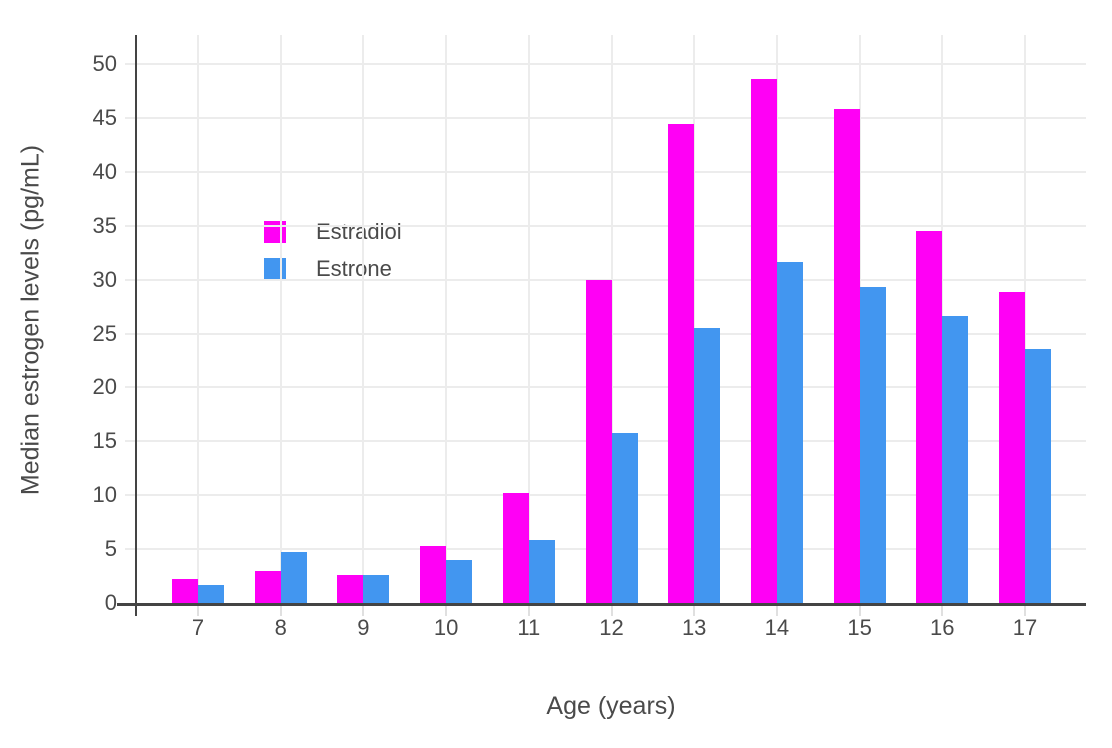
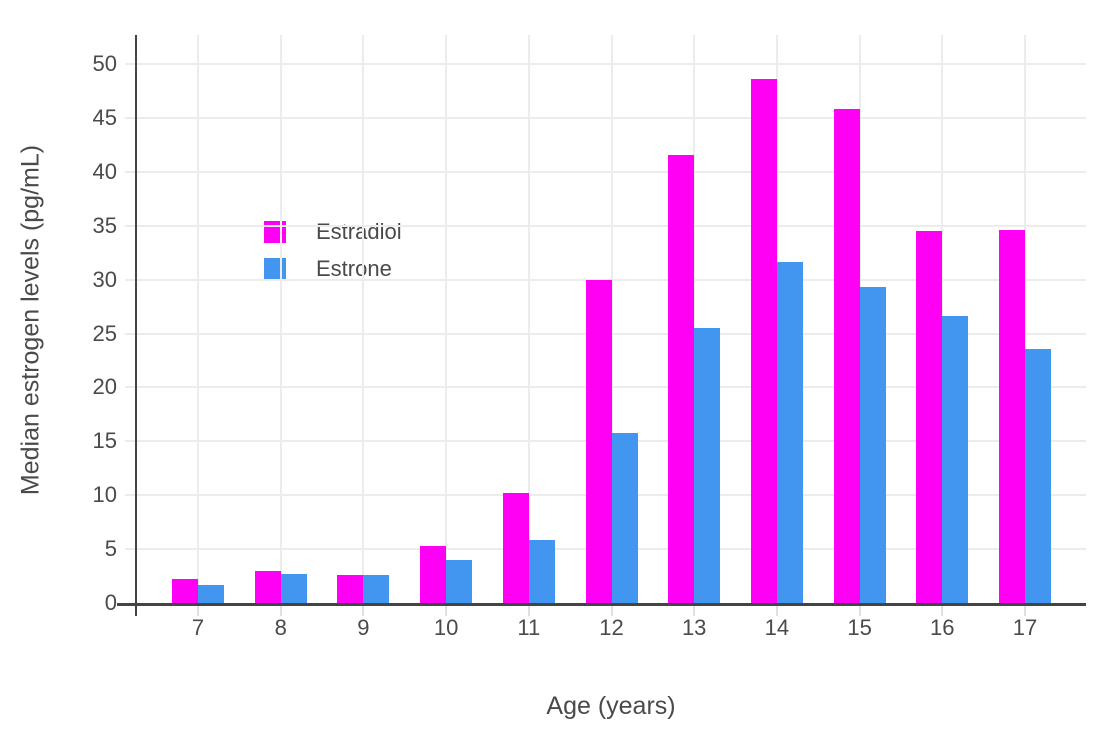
Estrone/8: 4.7 -> 2.7
Estradiol/13: 44.4 -> 41.6
Estradiol/17: 28.9 -> 34.6
